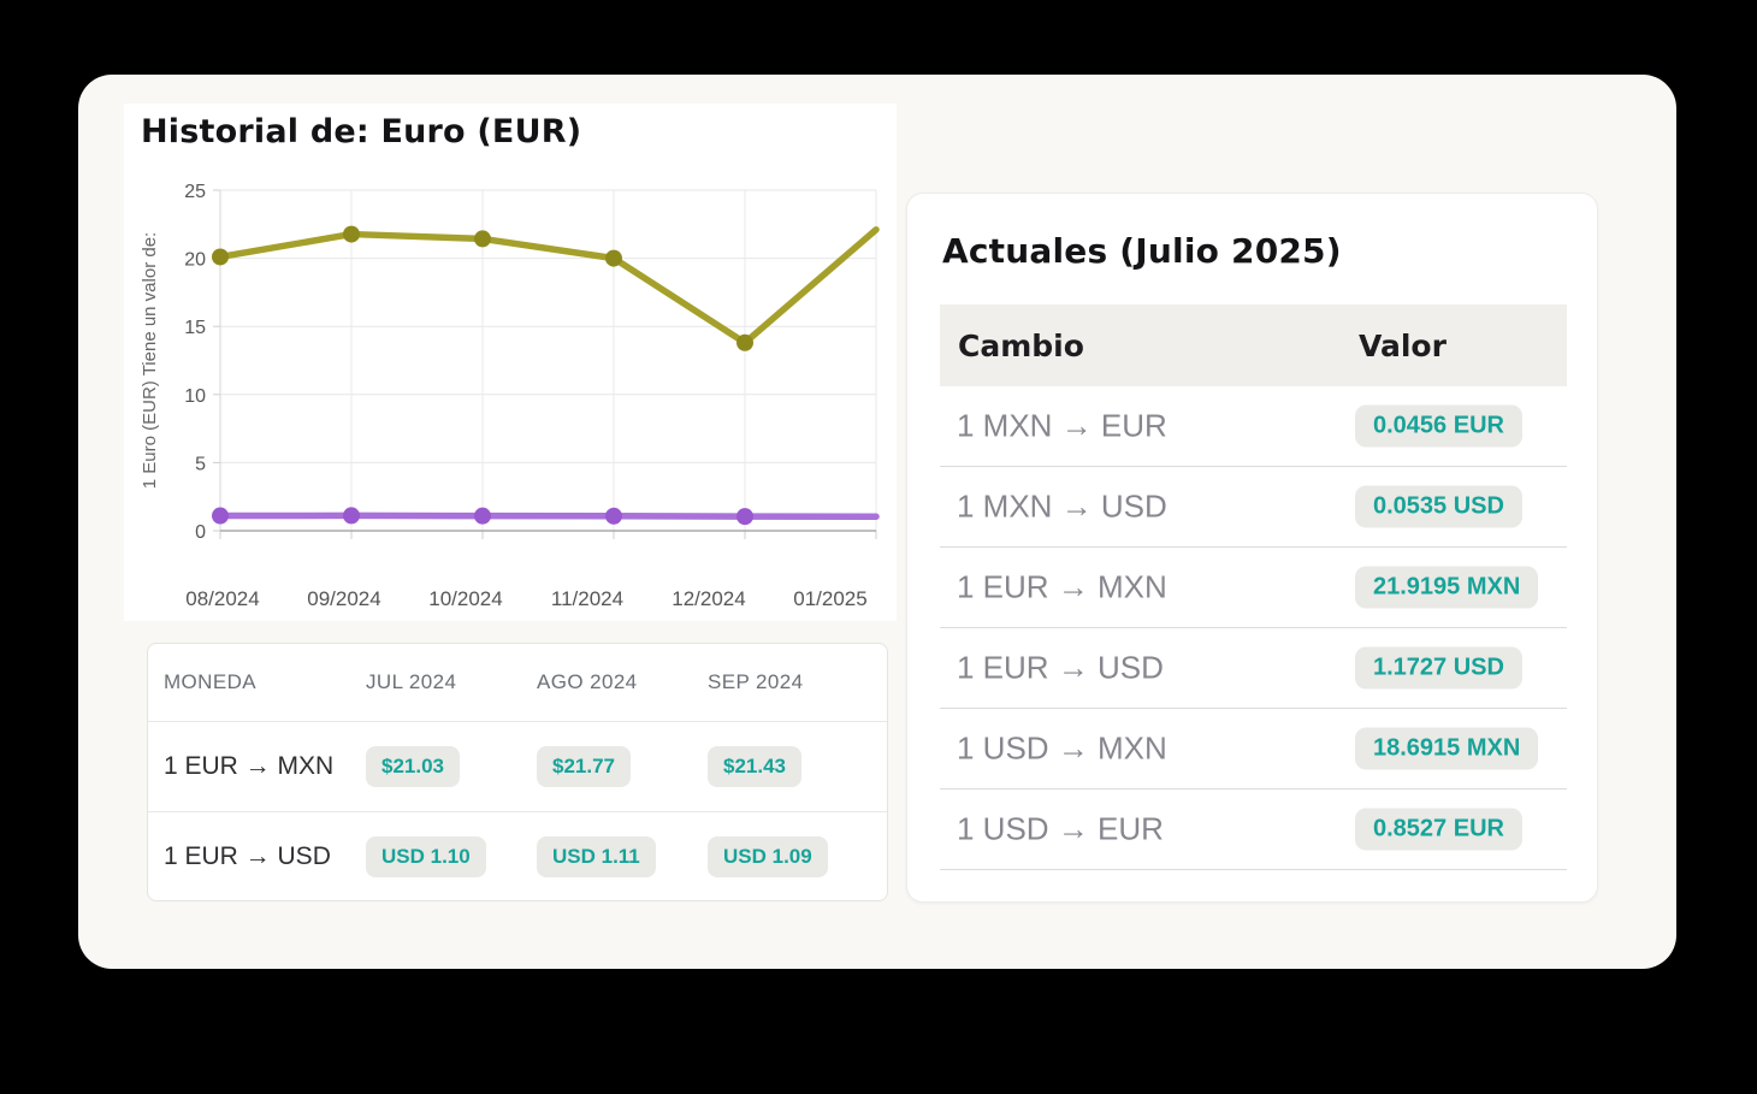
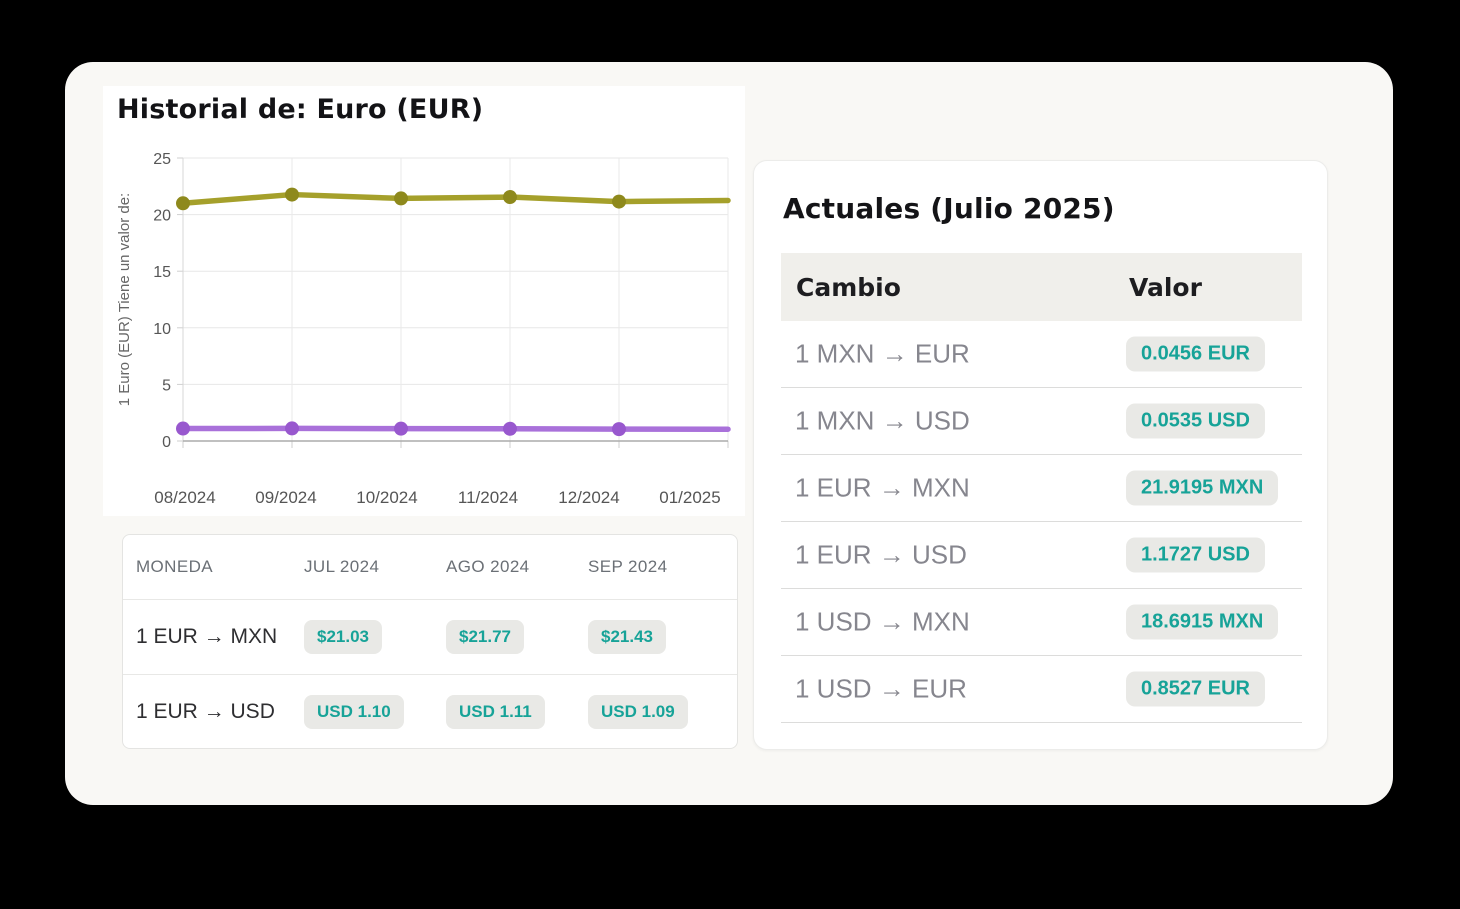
1 EUR → MXN/08/2024: 20.1 -> 21.0
1 EUR → MXN/11/2024: 20.0 -> 21.6
1 EUR → MXN/12/2024: 13.8 -> 21.1
1 EUR → MXN/01/2025: 22.1 -> 21.2
